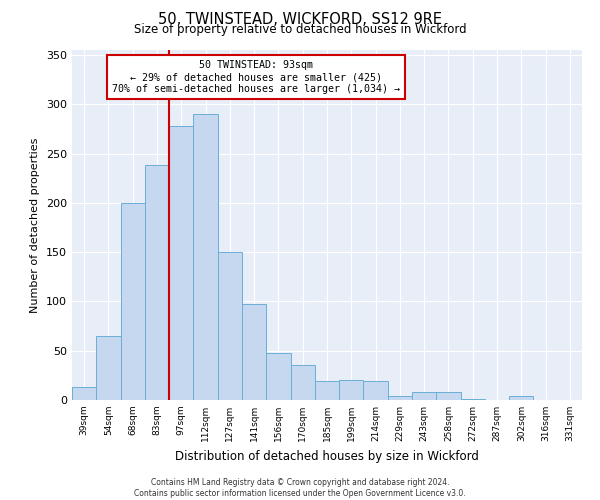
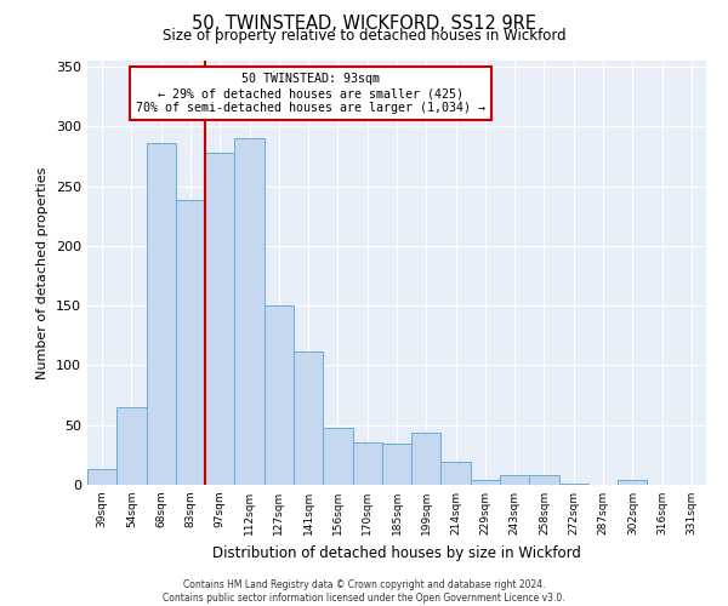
68sqm: 200 -> 286
141sqm: 97 -> 112
185sqm: 19 -> 34
199sqm: 20 -> 44
